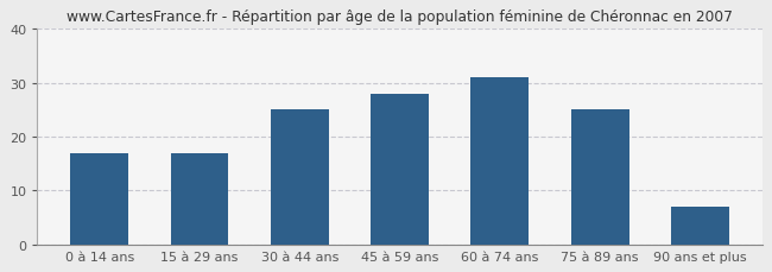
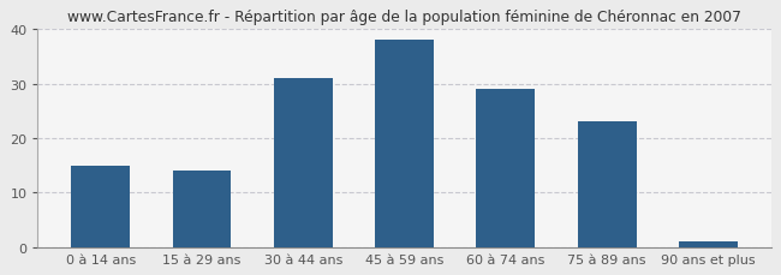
0 à 14 ans: 17 -> 15
15 à 29 ans: 17 -> 14
30 à 44 ans: 25 -> 31
45 à 59 ans: 28 -> 38
60 à 74 ans: 31 -> 29
75 à 89 ans: 25 -> 23
90 ans et plus: 7 -> 1
